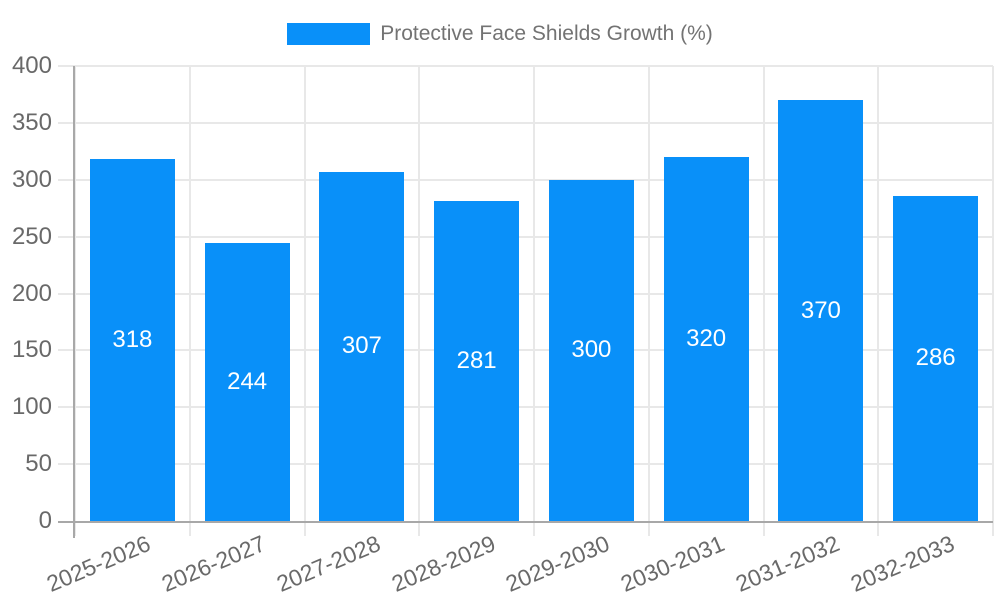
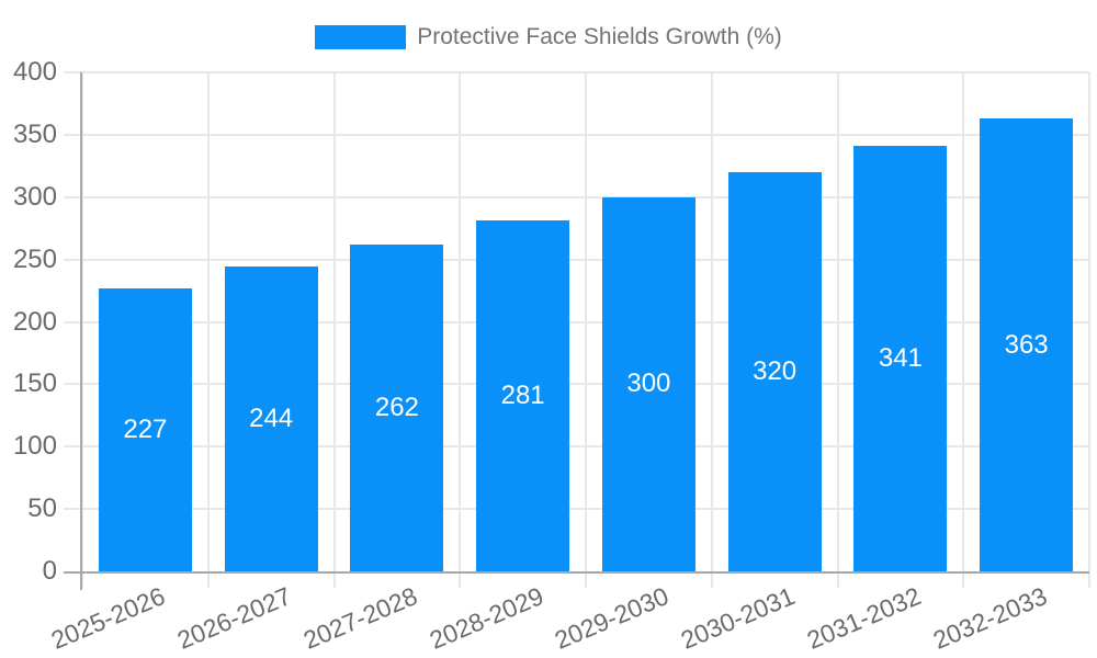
2025-2026: 318 -> 227
2027-2028: 307 -> 262
2031-2032: 370 -> 341
2032-2033: 286 -> 363
